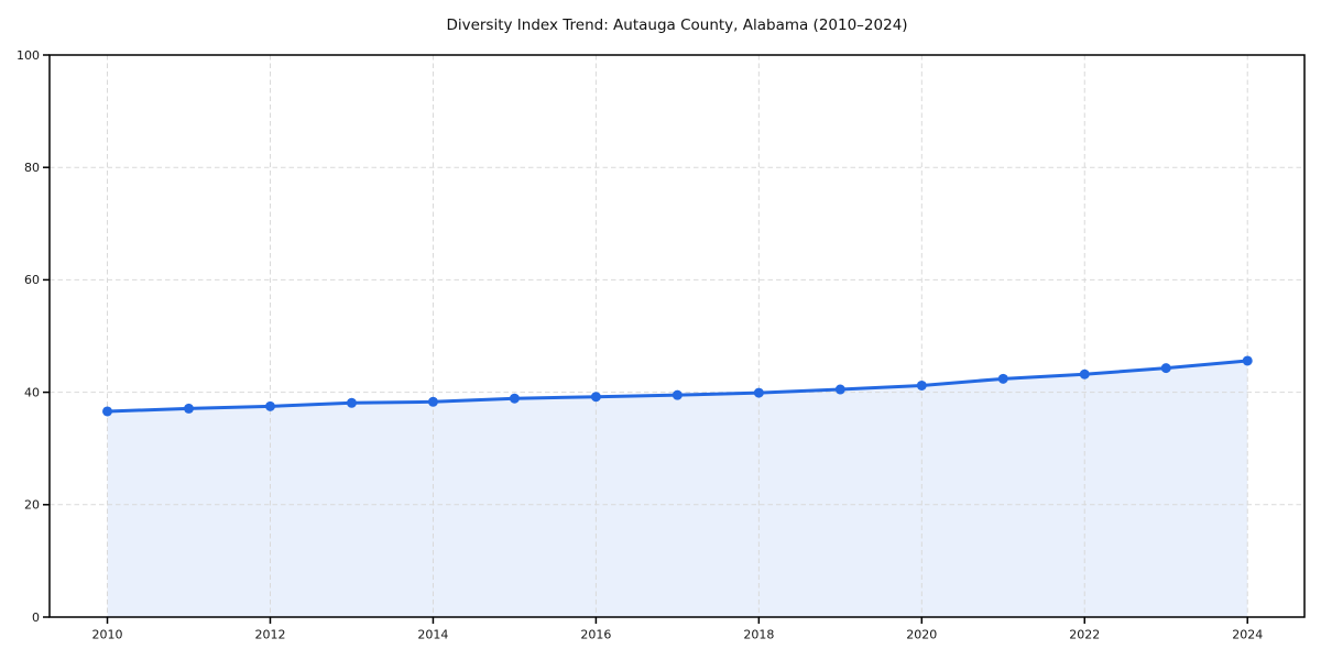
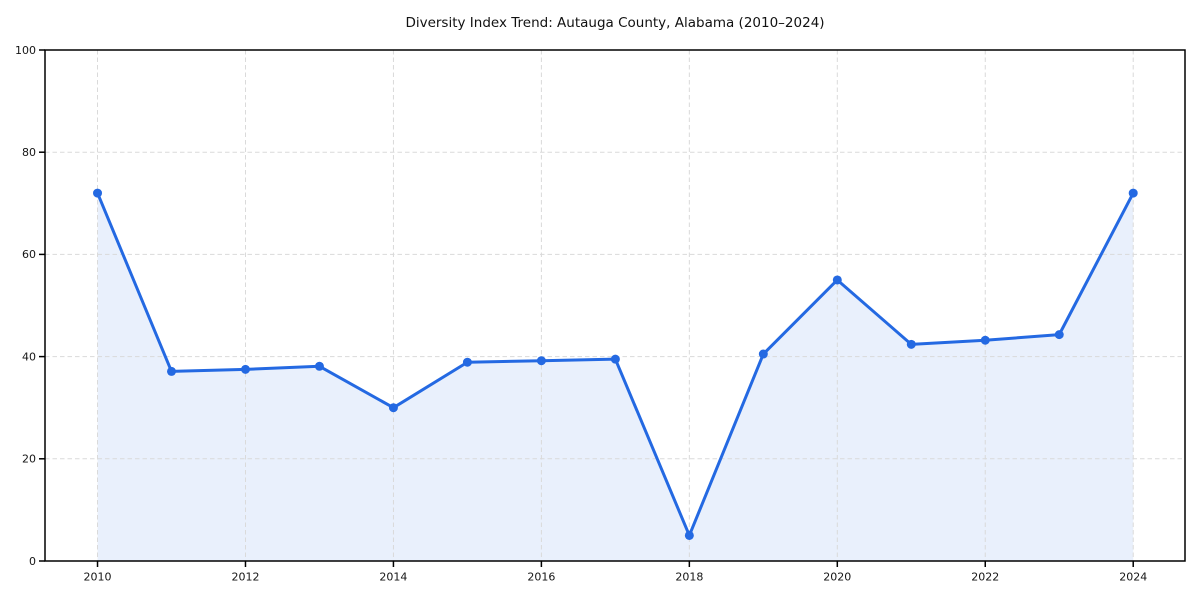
2010: 37 -> 72
2014: 38 -> 30
2018: 40 -> 5
2020: 41 -> 55
2024: 46 -> 72
